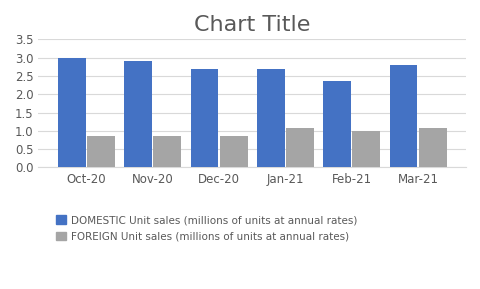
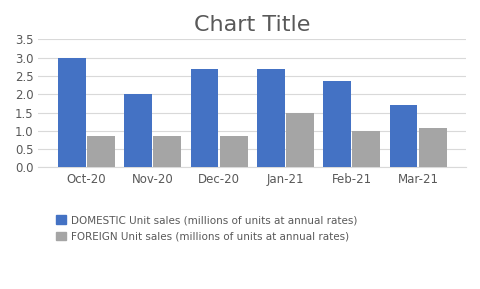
DOMESTIC Unit sales (millions of units at annual rates)/Nov-20: 2.91 -> 2.00
FOREIGN Unit sales (millions of units at annual rates)/Jan-21: 1.08 -> 1.50
DOMESTIC Unit sales (millions of units at annual rates)/Mar-21: 2.79 -> 1.70
